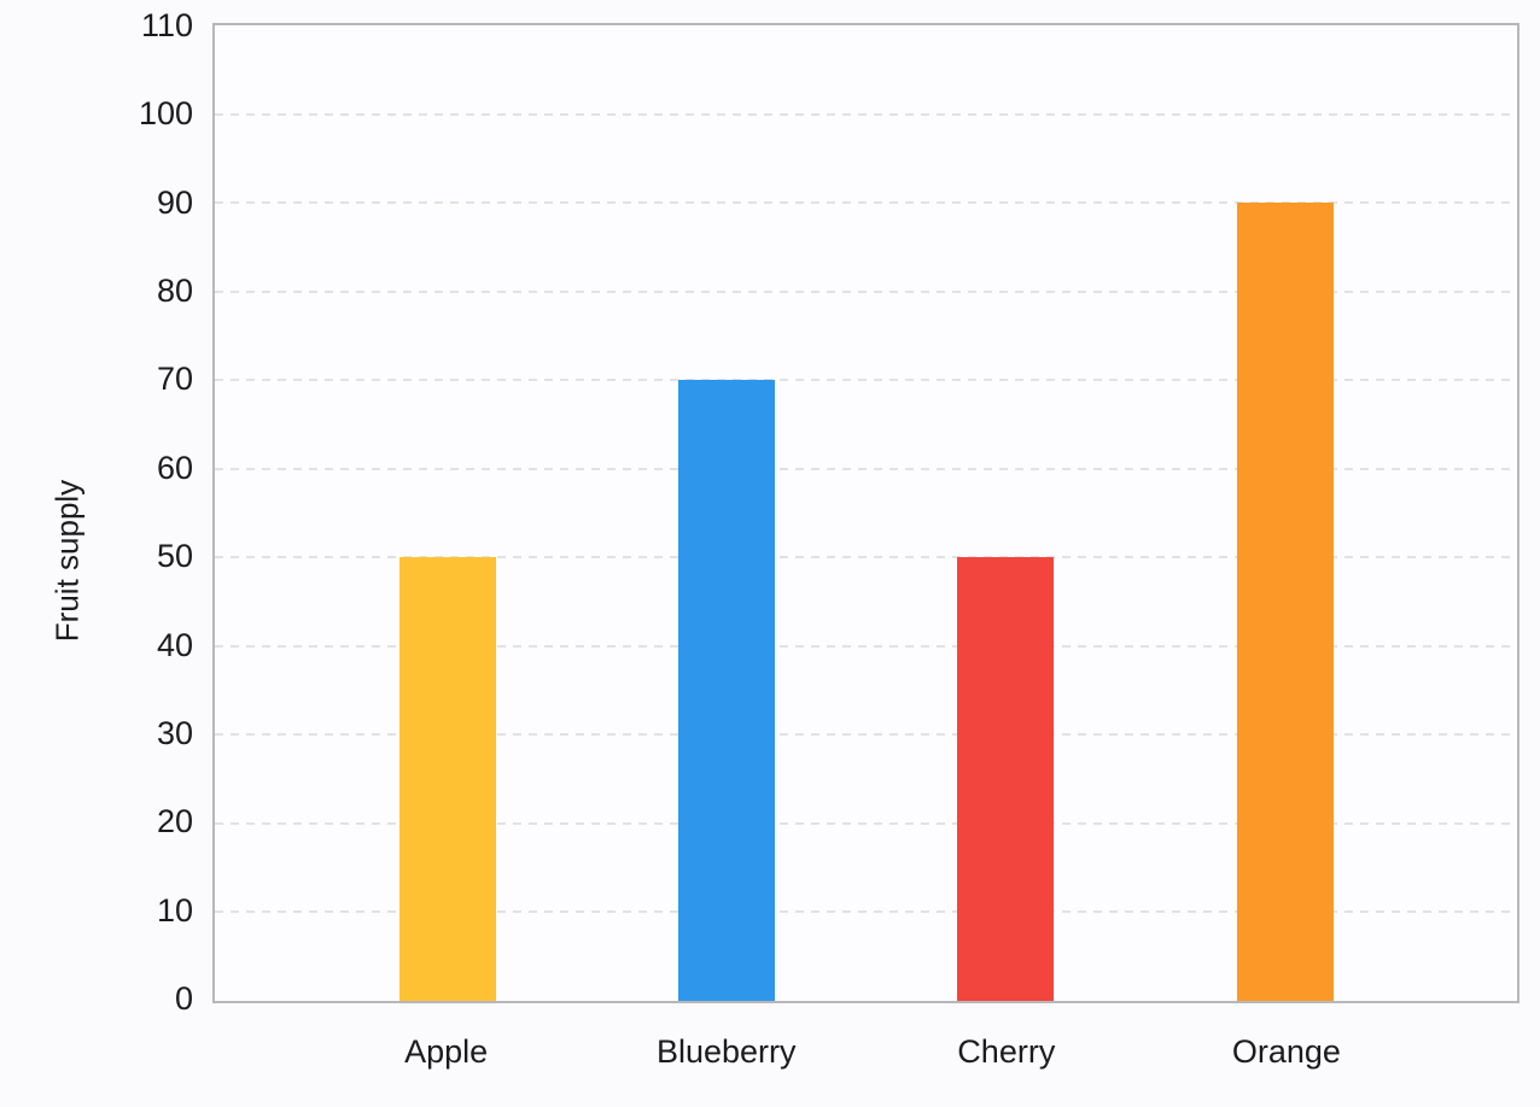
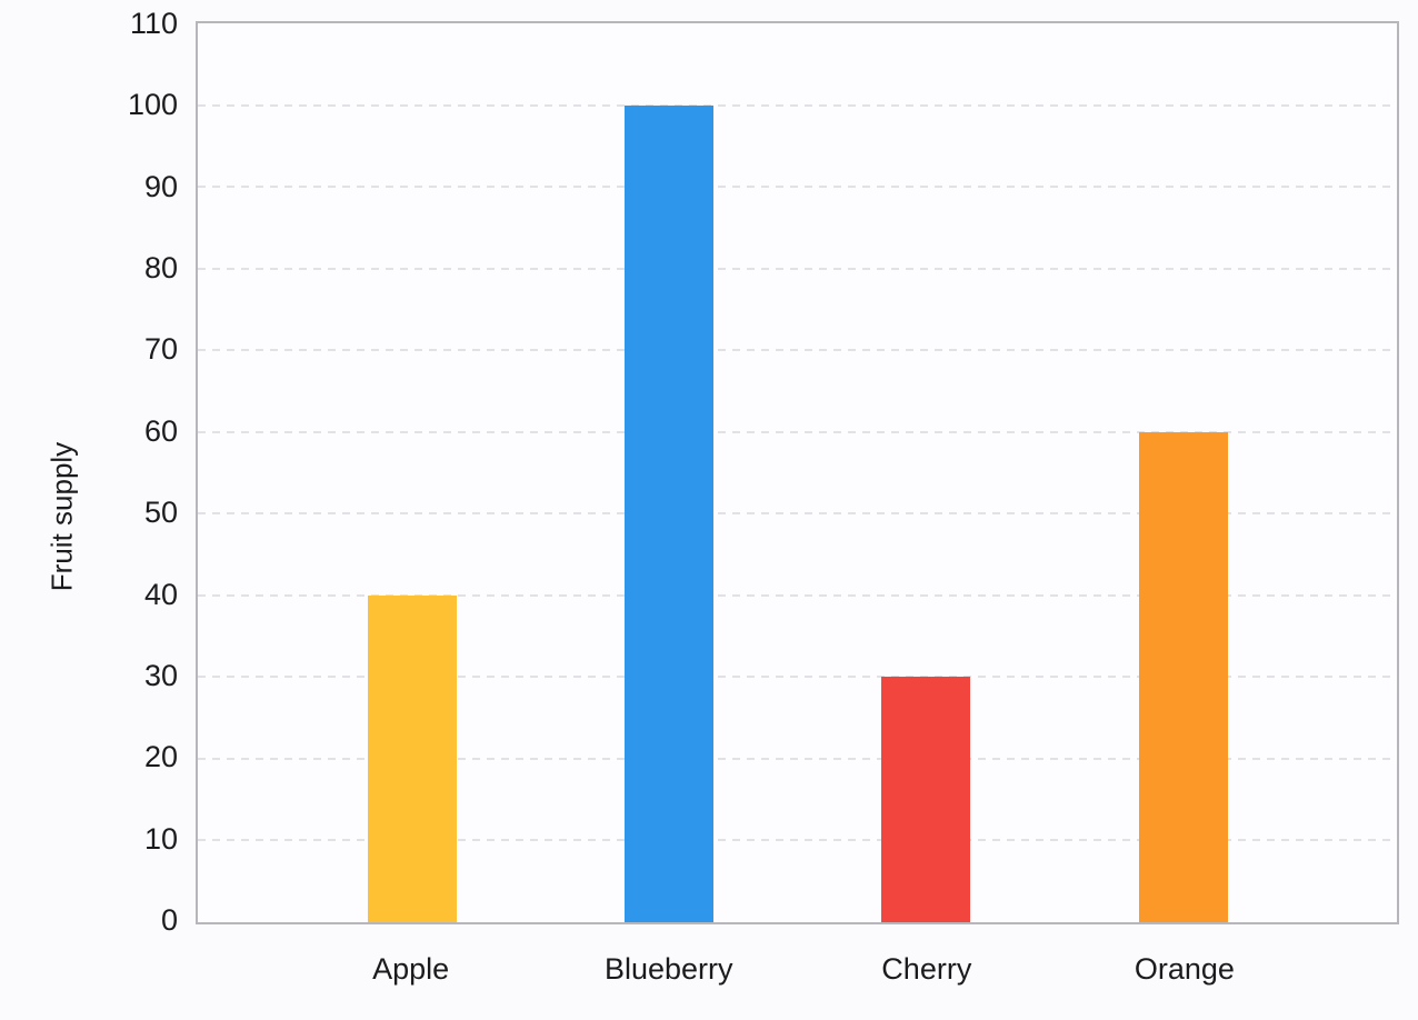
Apple: 50 -> 40
Blueberry: 70 -> 100
Cherry: 50 -> 30
Orange: 90 -> 60
